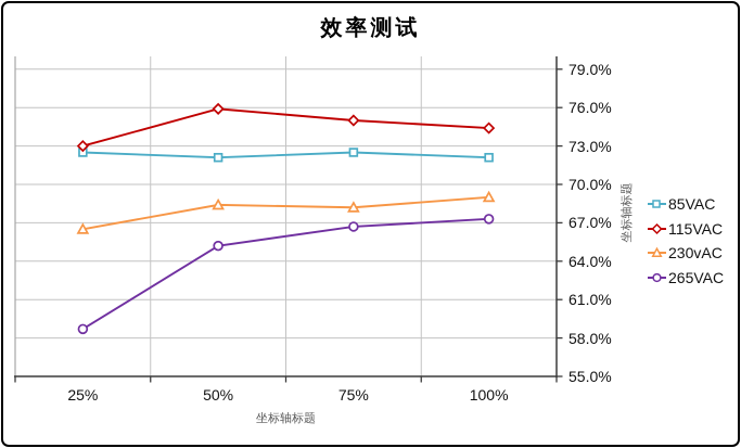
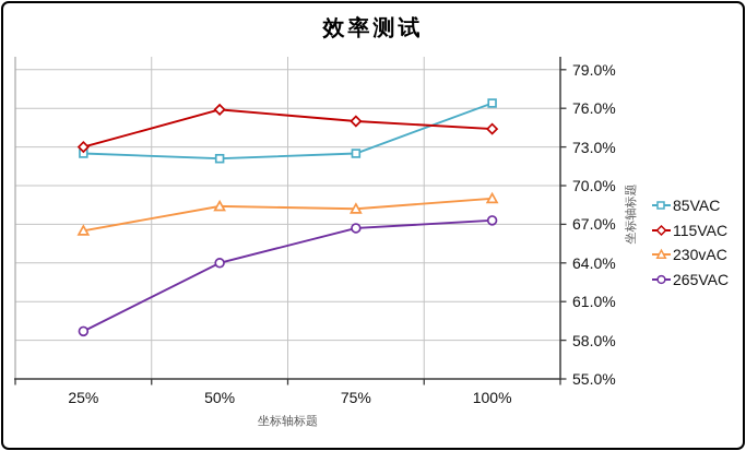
265VAC/50%: 65.2% -> 64.0%
85VAC/100%: 72.1% -> 76.4%
